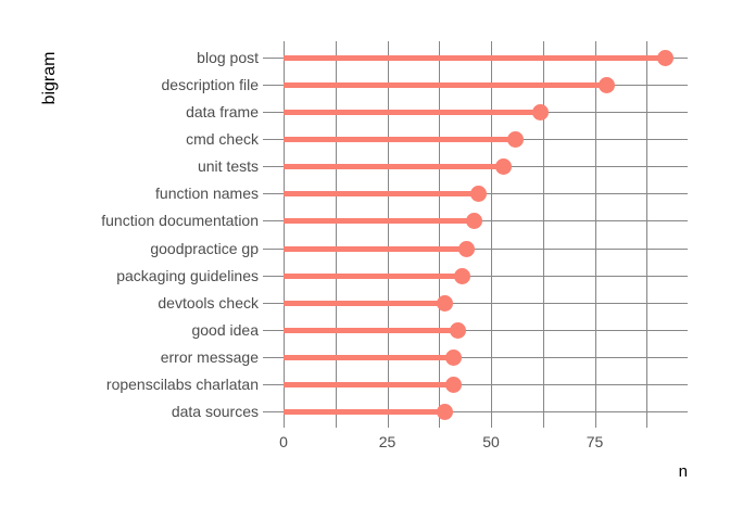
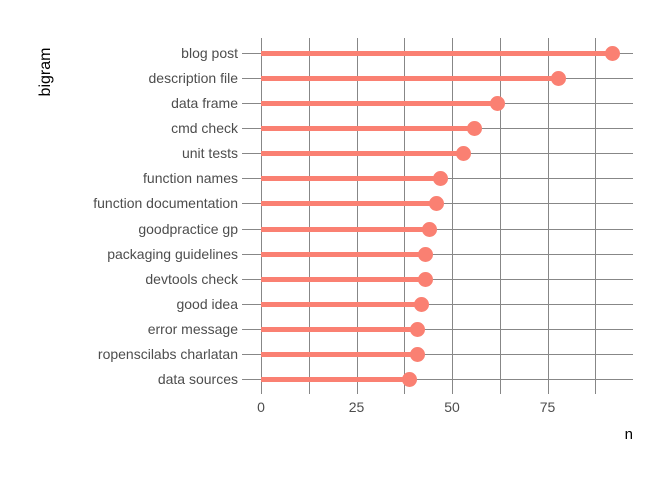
devtools check: 39 -> 43
